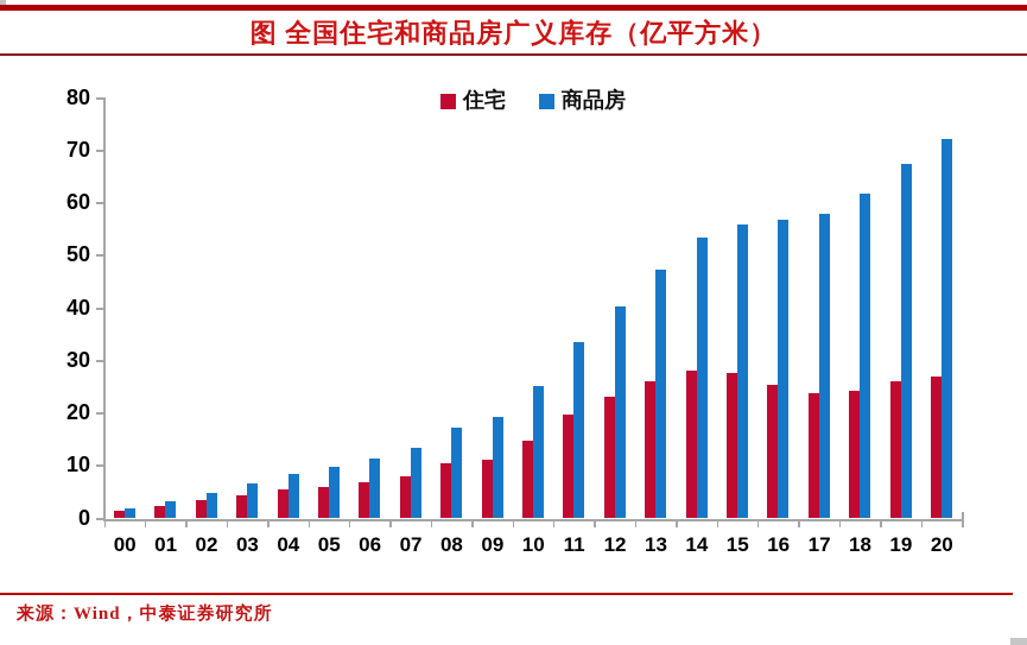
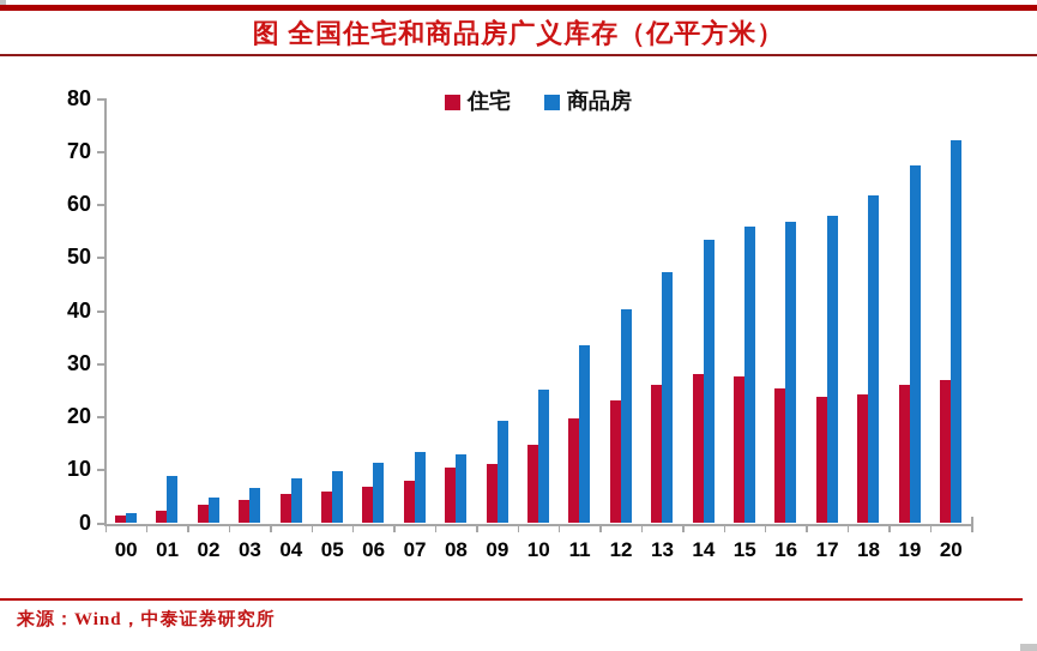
商品房/01: 3 -> 9
商品房/08: 17 -> 13
